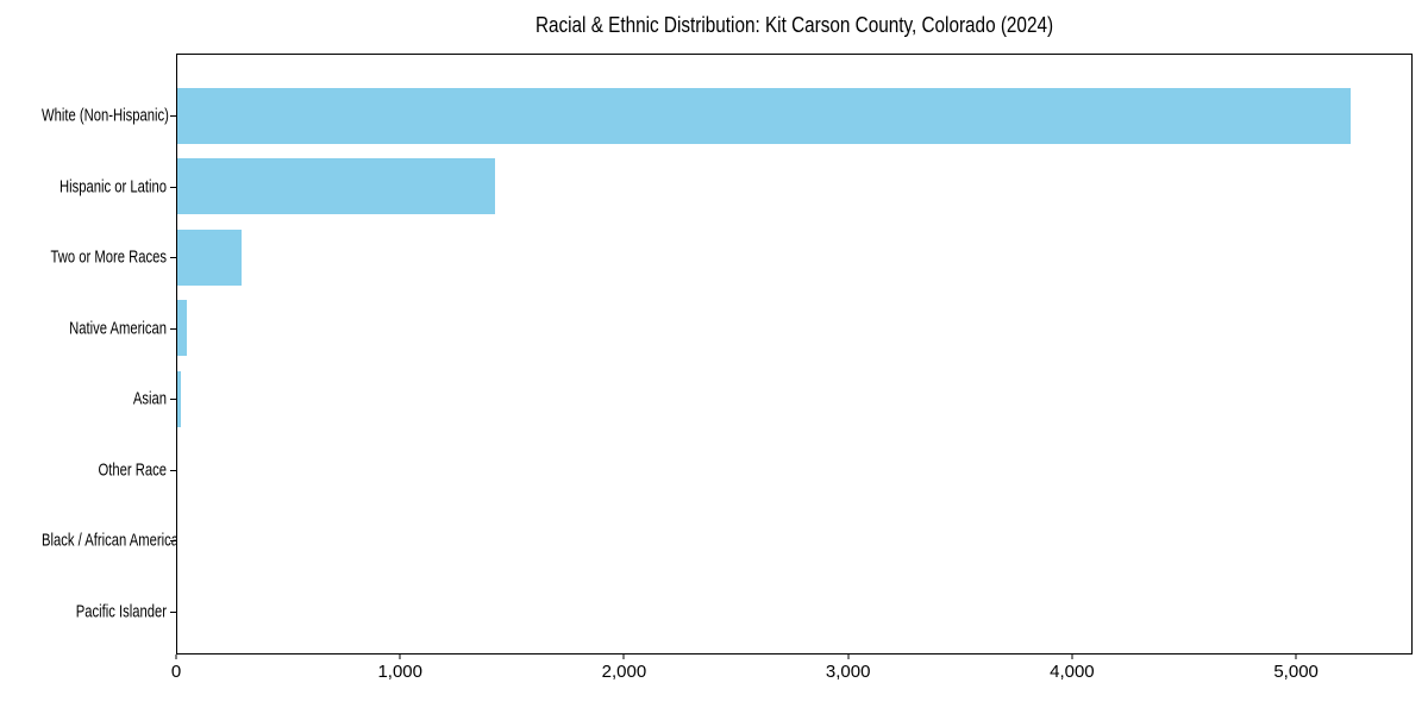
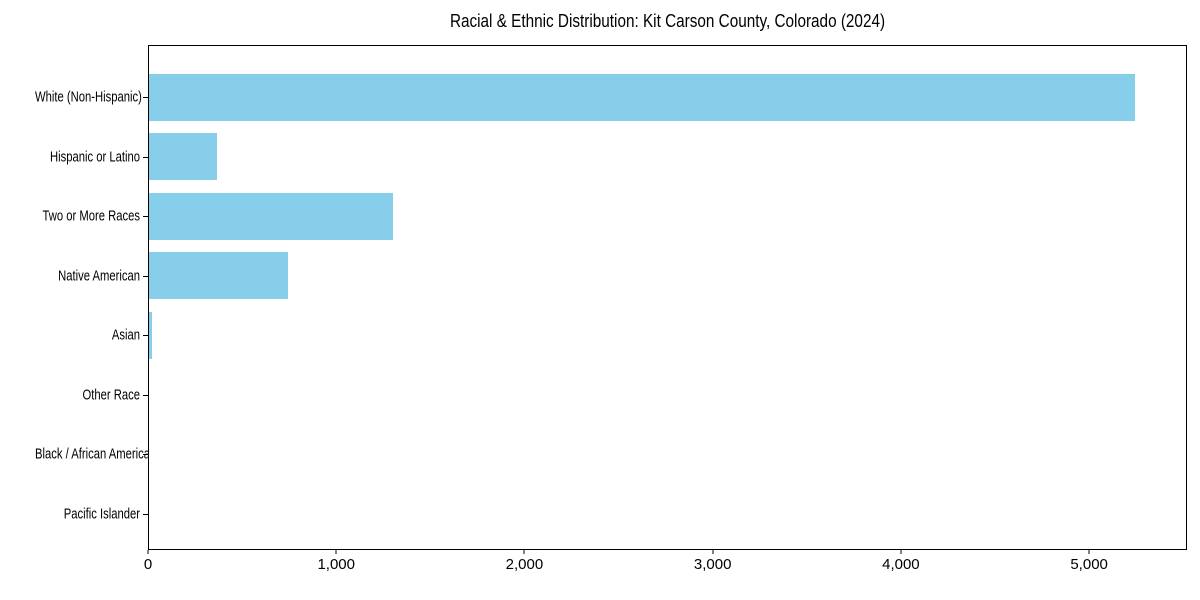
Hispanic or Latino: 1420 -> 360
Two or More Races: 280 -> 1300
Native American: 40 -> 740
